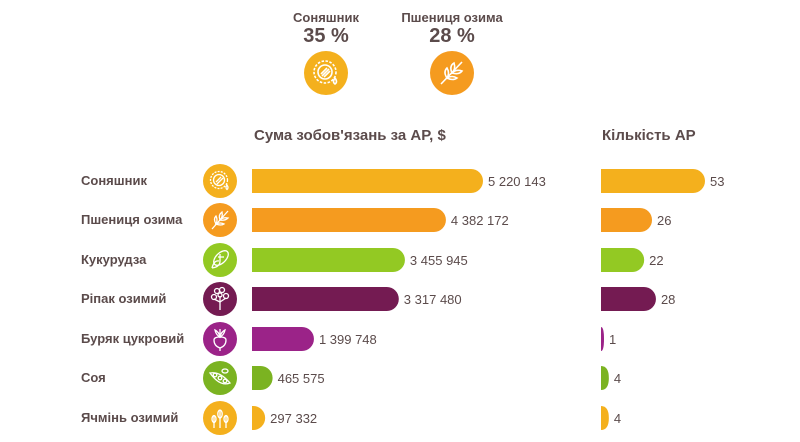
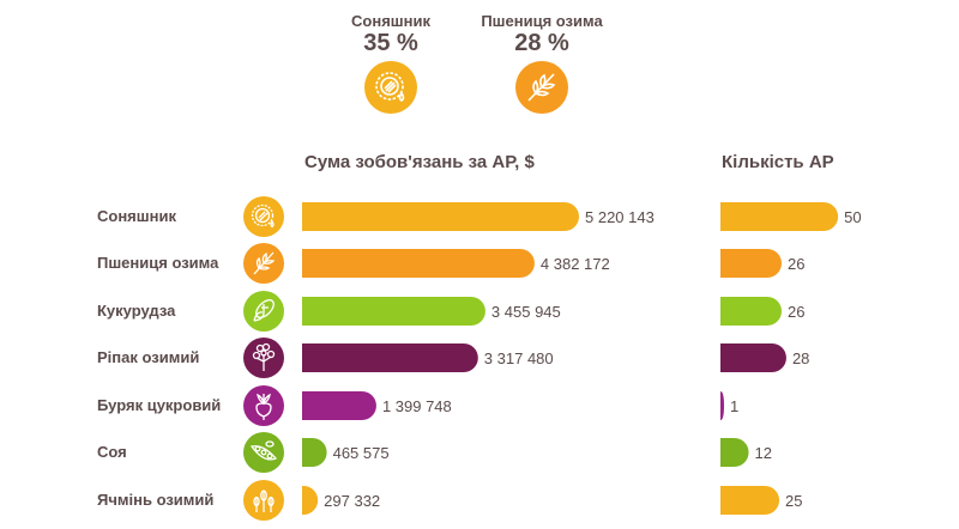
Кількість АР/Соняшник: 53 -> 50
Кількість АР/Кукурудза: 22 -> 26
Кількість АР/Соя: 4 -> 12
Кількість АР/Ячмінь озимий: 4 -> 25
